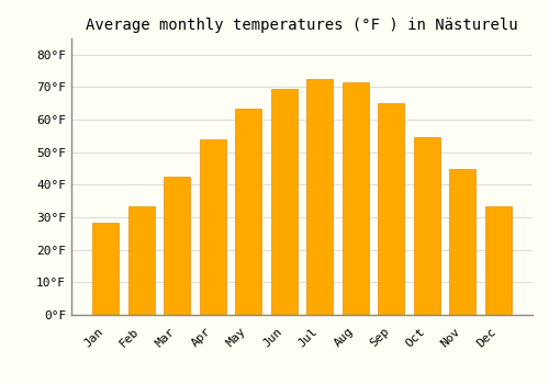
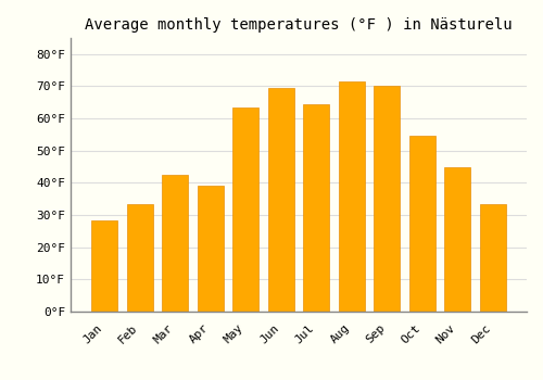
Apr: 54.0°F -> 39.0°F
Jul: 72.5°F -> 64.5°F
Sep: 65.0°F -> 70.0°F
